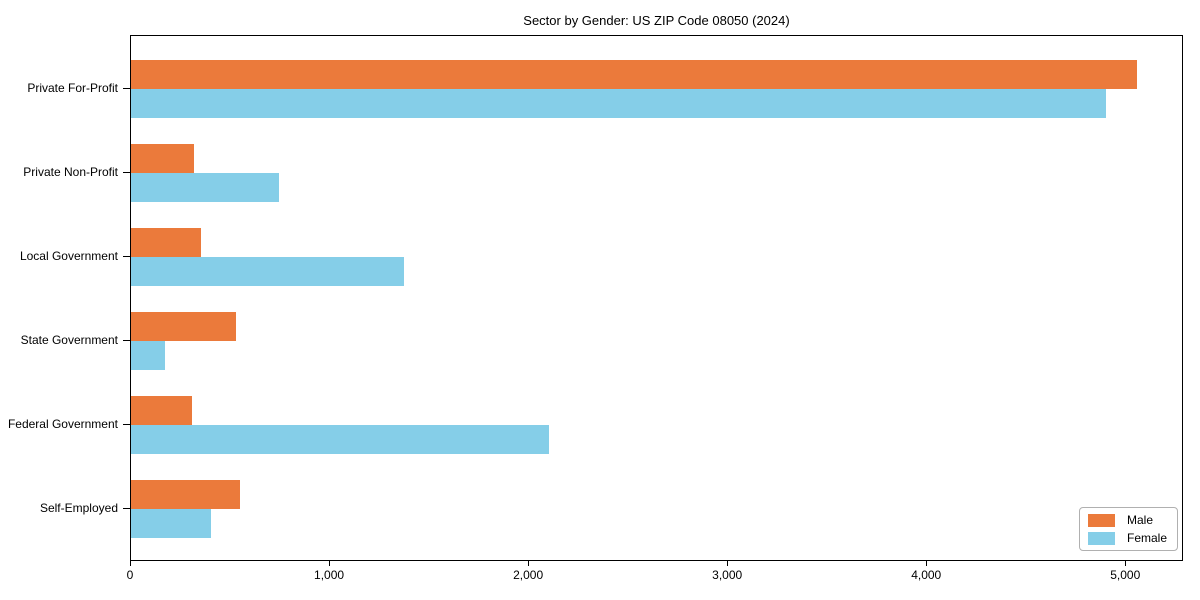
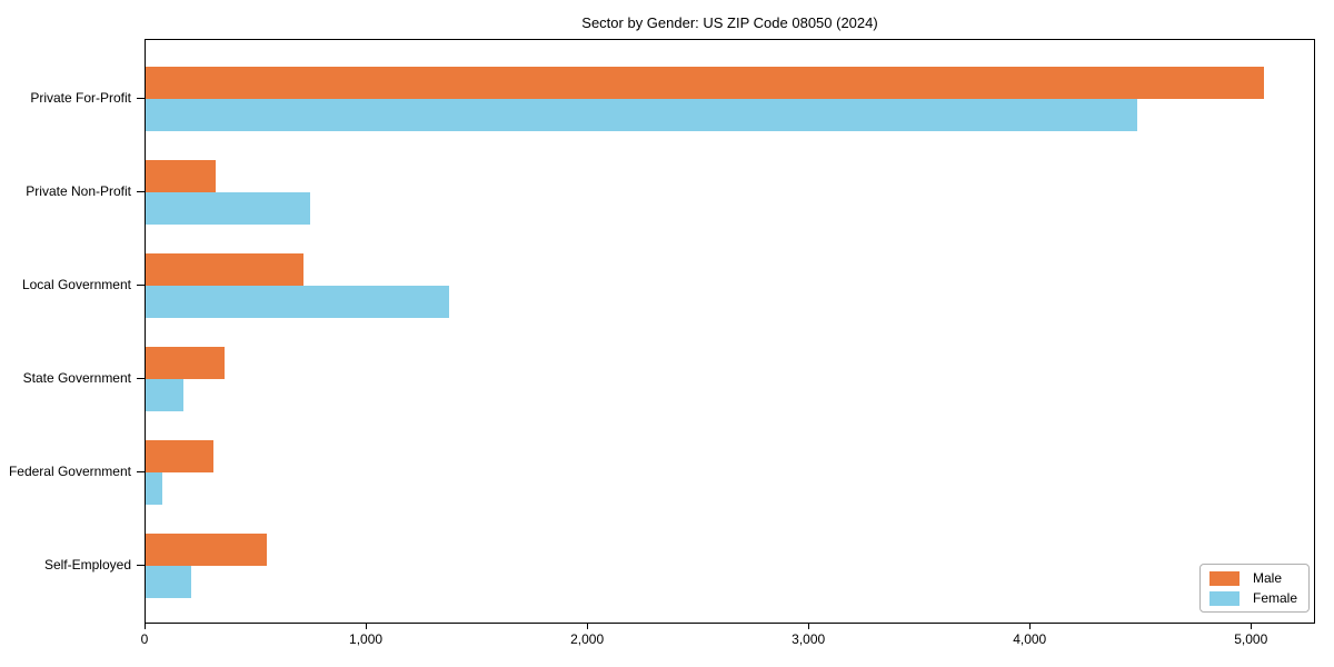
Female/Private For-Profit: 4900 -> 4480
Male/Local Government: 350 -> 710
Male/State Government: 530 -> 360
Female/Federal Government: 2100 -> 80
Female/Self-Employed: 400 -> 200
